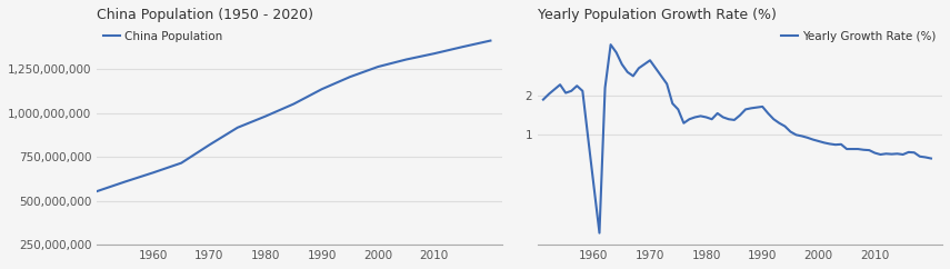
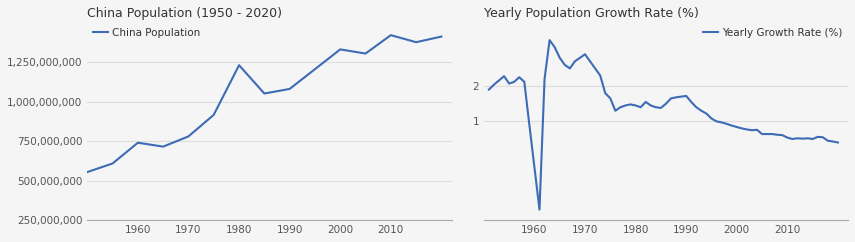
China Population (1950 - 2020)/1960: 660,000,000 -> 740,000,000
China Population (1950 - 2020)/1970: 820,000,000 -> 780,000,000
China Population (1950 - 2020)/1980: 980,000,000 -> 1,230,000,000
China Population (1950 - 2020)/1990: 1,140,000,000 -> 1,080,000,000
China Population (1950 - 2020)/2000: 1,260,000,000 -> 1,330,000,000
China Population (1950 - 2020)/2010: 1,340,000,000 -> 1,420,000,000
